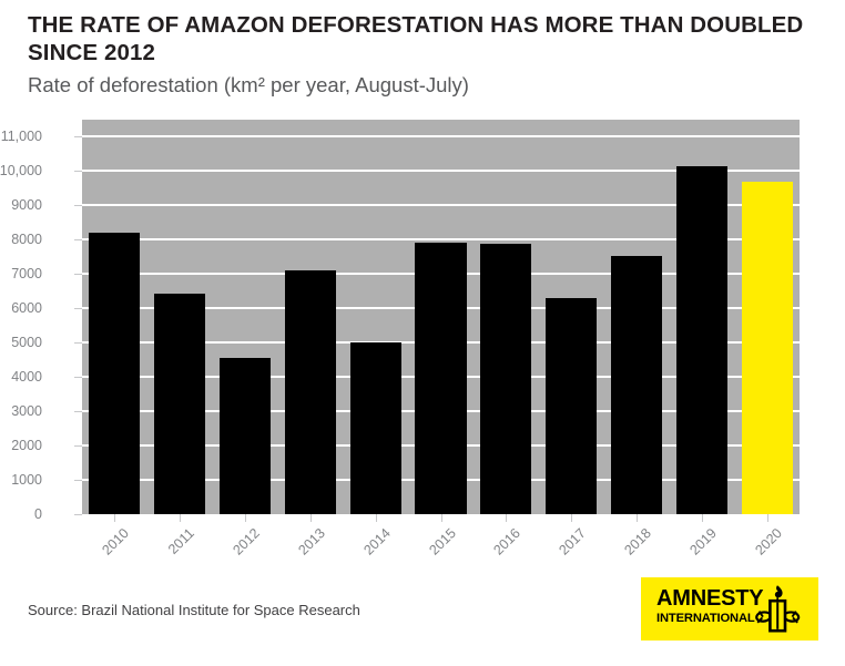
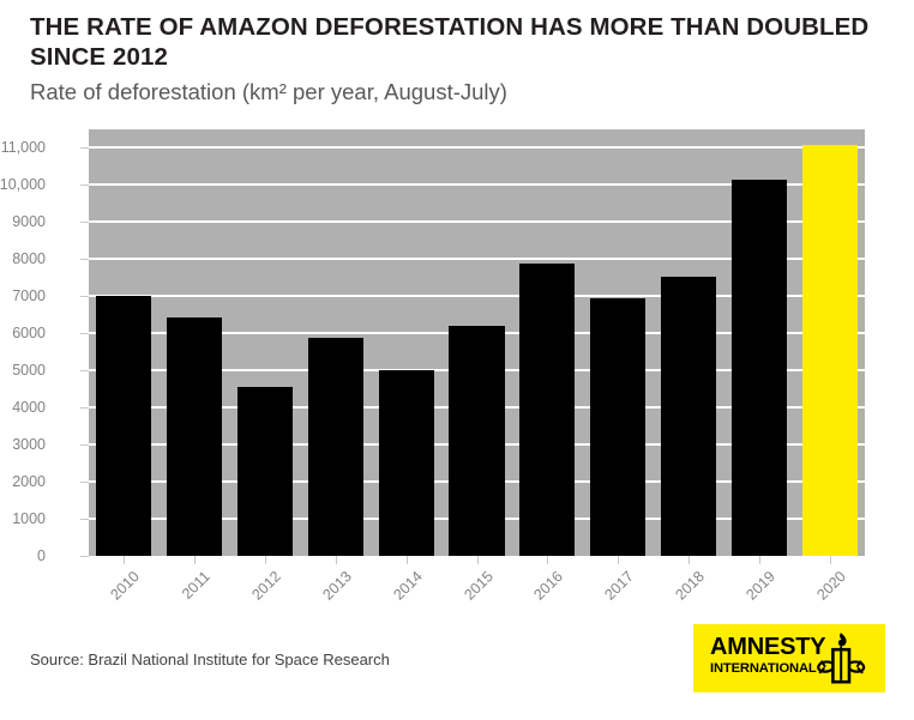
2010: 8200 -> 7000
2013: 7100 -> 5900
2015: 7900 -> 6200
2017: 6300 -> 7000
2020: 9700 -> 11100
